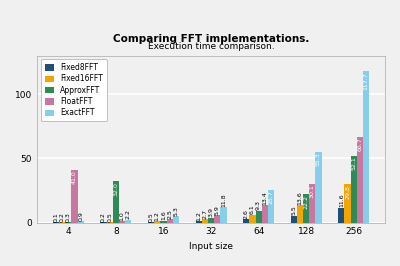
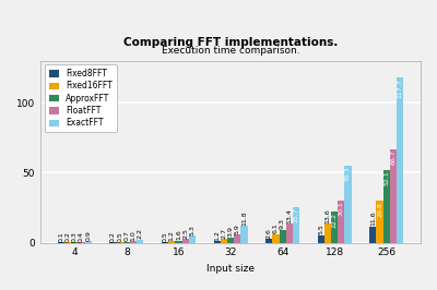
FloatFFT/4: 41 -> 0
ApproxFFT/8: 32 -> 1
